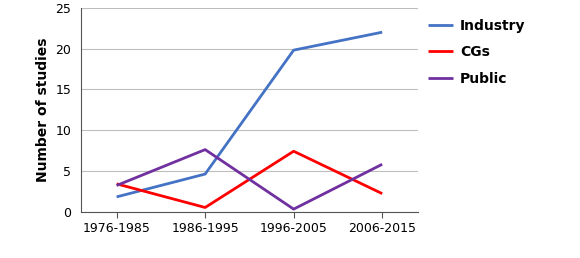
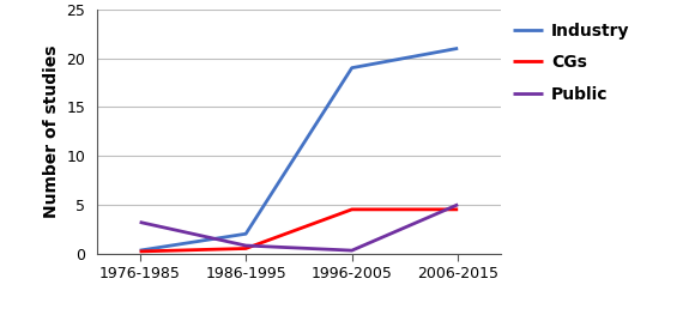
Industry/1976-1985: 1.8 -> 0.3
CGs/1976-1985: 3.4 -> 0.2
Industry/1986-1995: 4.6 -> 2.0
Public/1986-1995: 7.6 -> 0.8
Industry/1996-2005: 19.8 -> 19.0
CGs/1996-2005: 7.4 -> 4.5
Industry/2006-2015: 22.0 -> 21.0
CGs/2006-2015: 2.2 -> 4.5
Public/2006-2015: 5.8 -> 5.0
